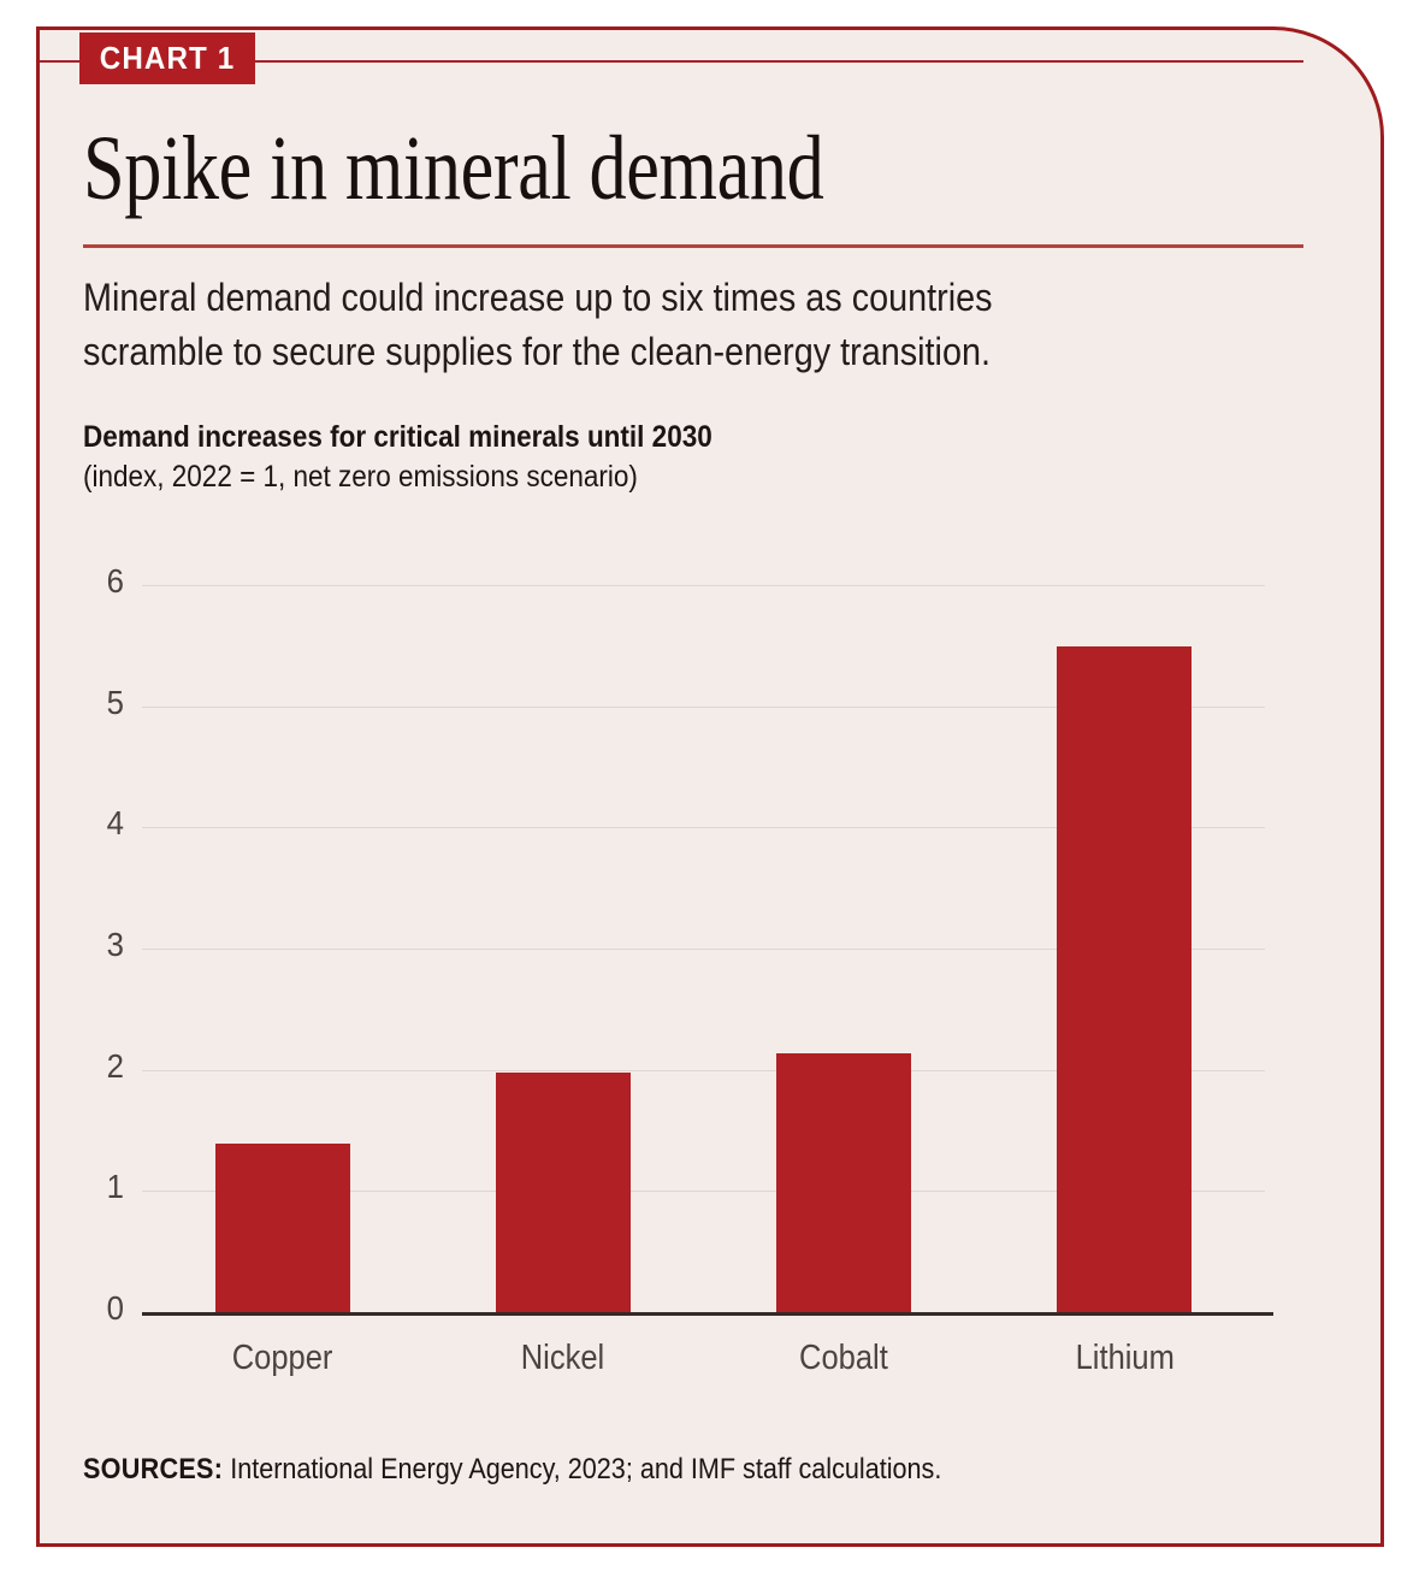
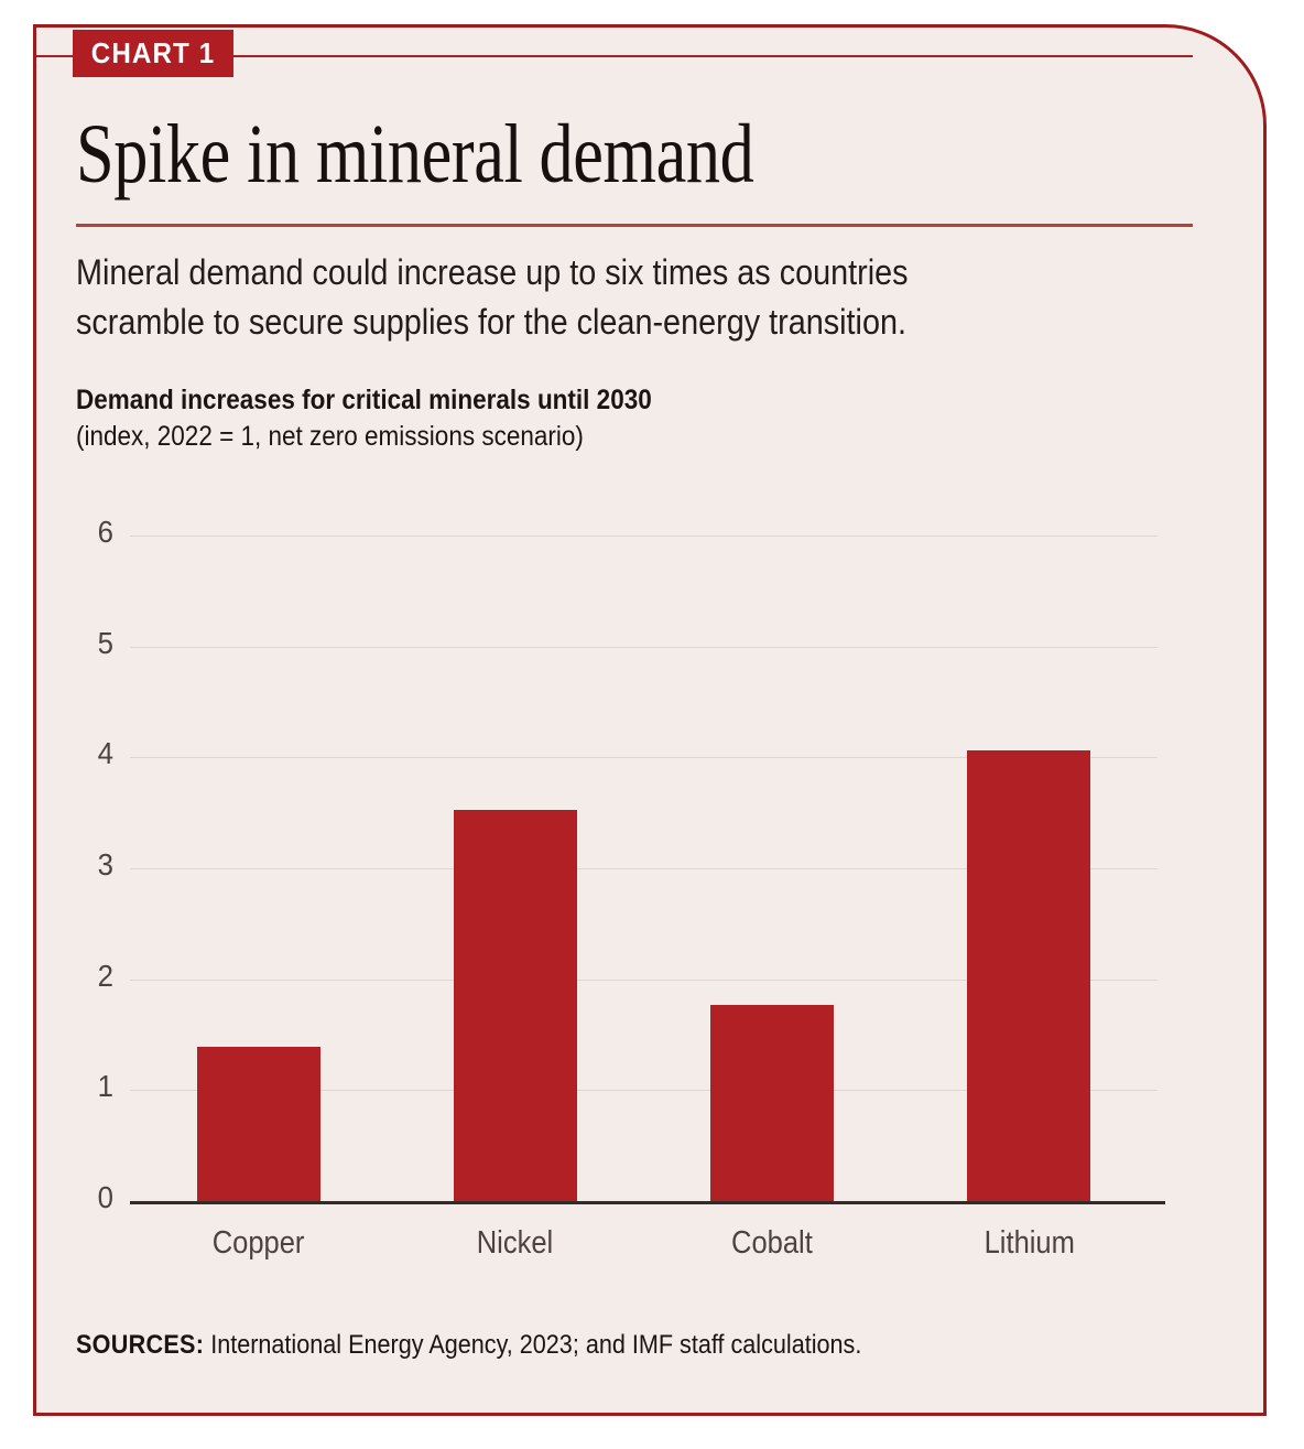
Nickel: 1.98 -> 3.53
Cobalt: 2.14 -> 1.77
Lithium: 5.49 -> 4.06
